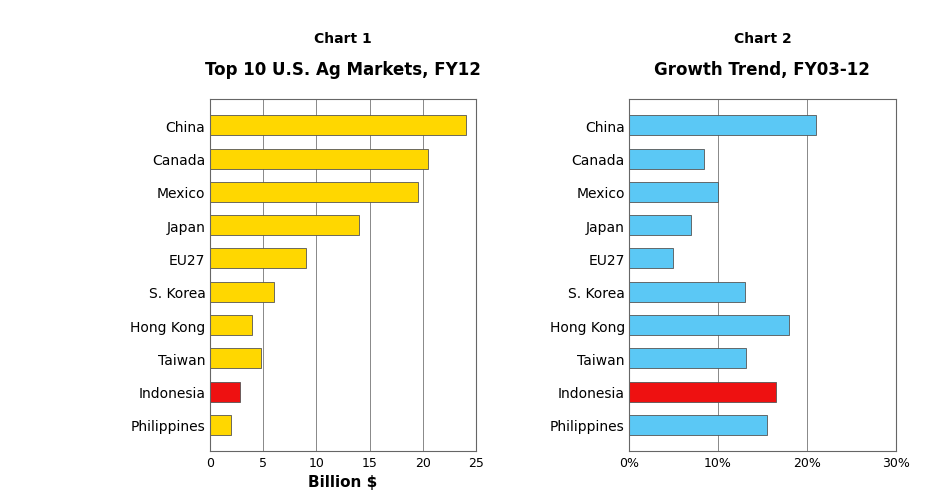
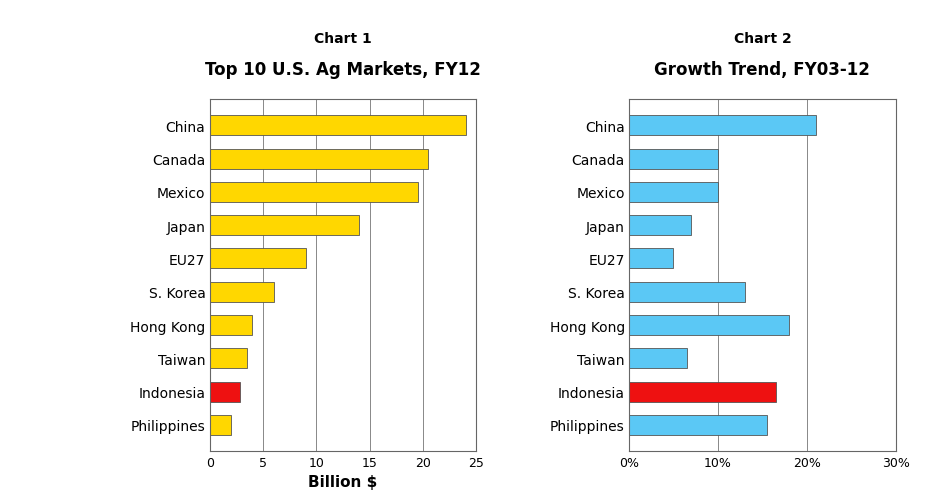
Top 10 U.S. Ag Markets, FY12/Taiwan: 4.8 -> 3.5
Growth Trend, FY03-12/Canada: 8.4% -> 10.0%
Growth Trend, FY03-12/Taiwan: 13.2% -> 6.5%
